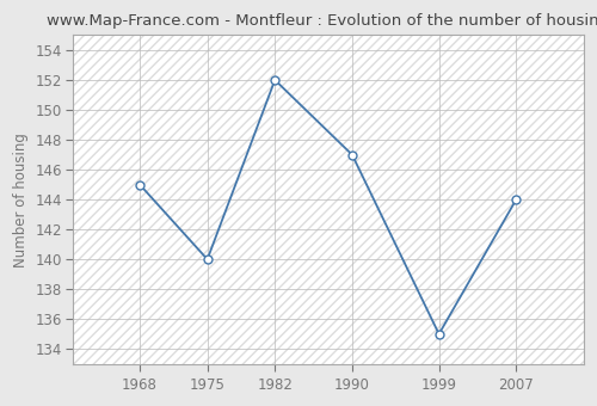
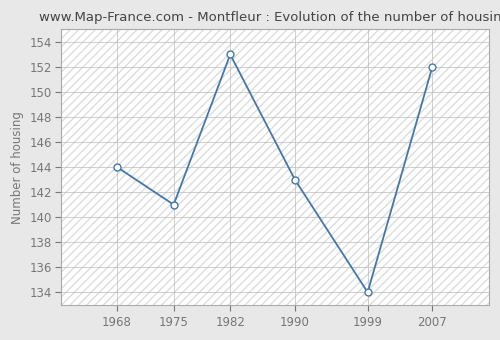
1968: 145 -> 144
1975: 140 -> 141
1982: 152 -> 153
1990: 147 -> 143
1999: 135 -> 134
2007: 144 -> 152
